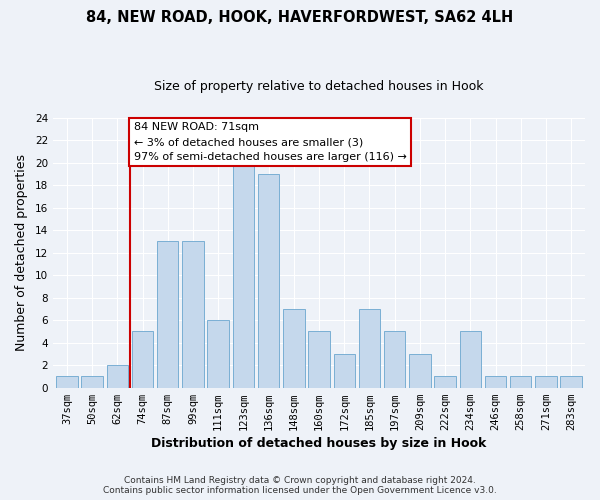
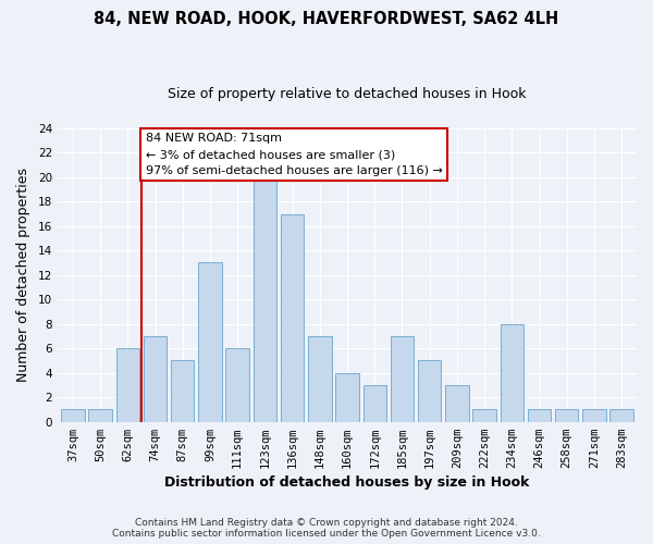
62sqm: 2 -> 6
74sqm: 5 -> 7
87sqm: 13 -> 5
136sqm: 19 -> 17
160sqm: 5 -> 4
234sqm: 5 -> 8
